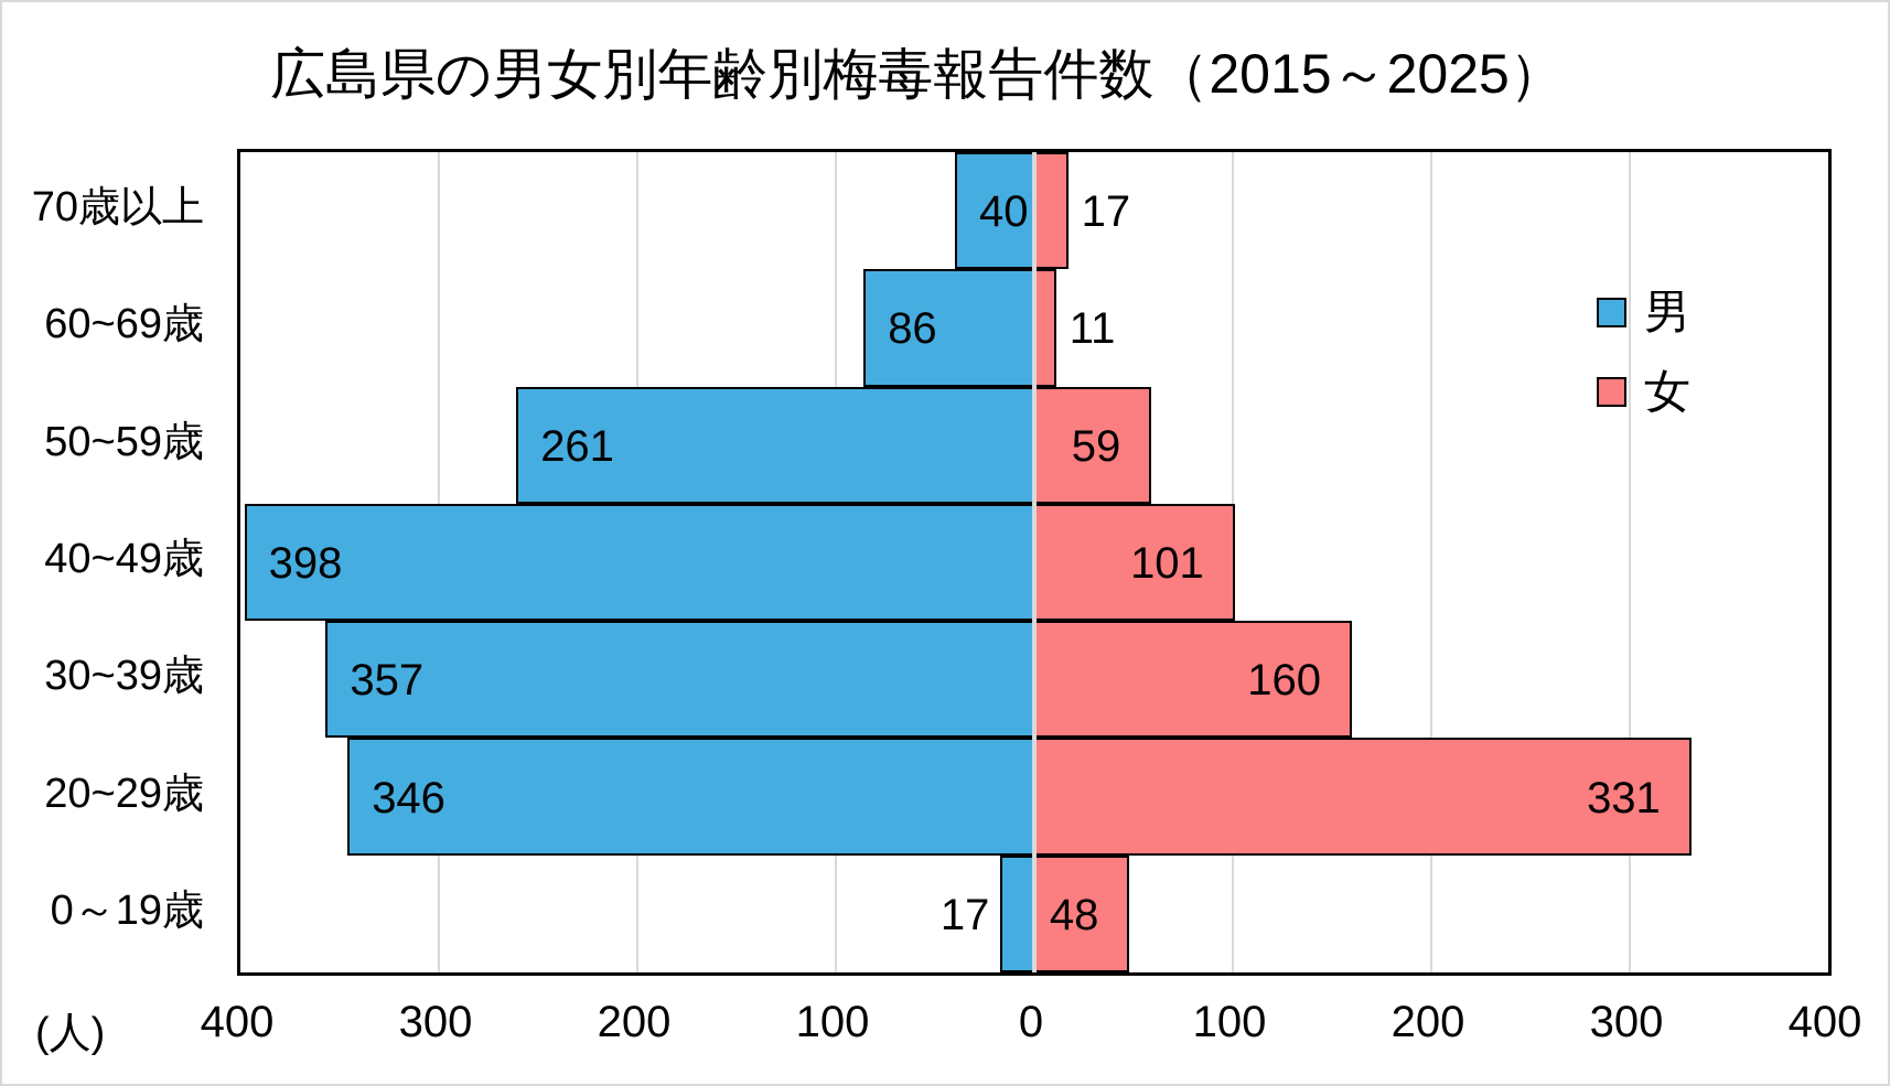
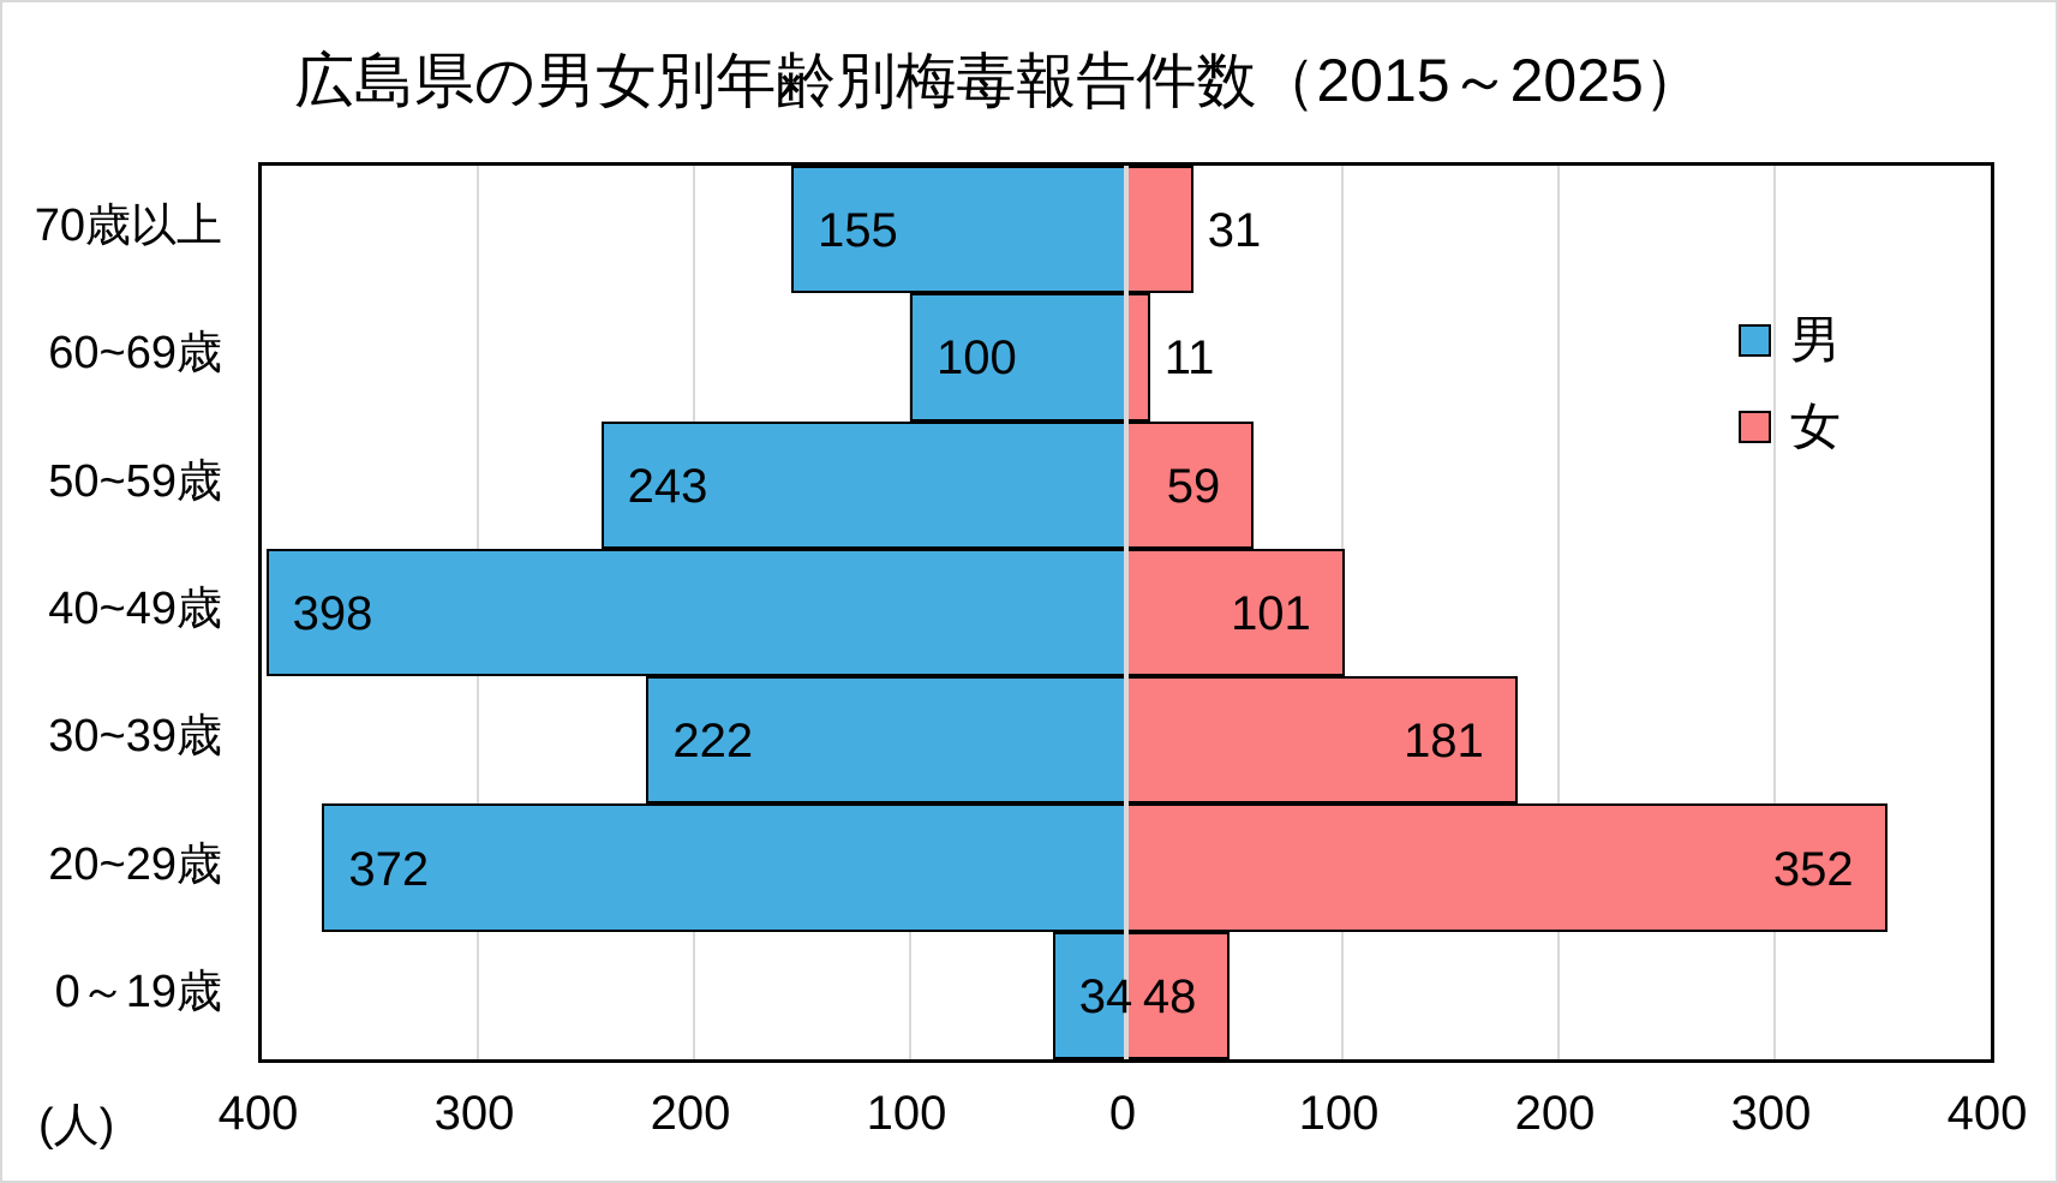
男/70歳以上: 40 -> 155
女/70歳以上: 17 -> 31
男/60~69歳: 86 -> 100
男/50~59歳: 261 -> 243
男/30~39歳: 357 -> 222
女/30~39歳: 160 -> 181
男/20~29歳: 346 -> 372
女/20~29歳: 331 -> 352
男/0～19歳: 17 -> 34
